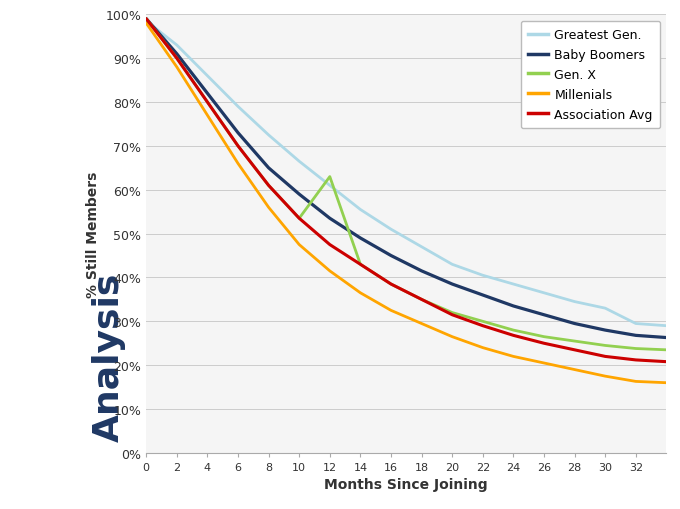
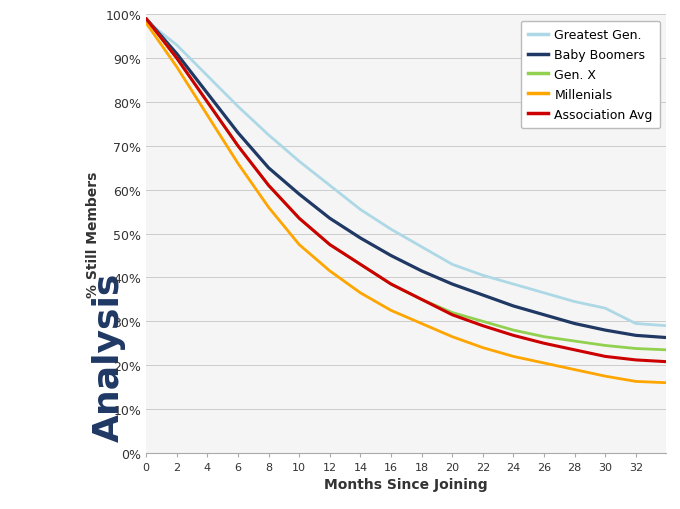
Gen. X/12: 63.0% -> 47.5%
